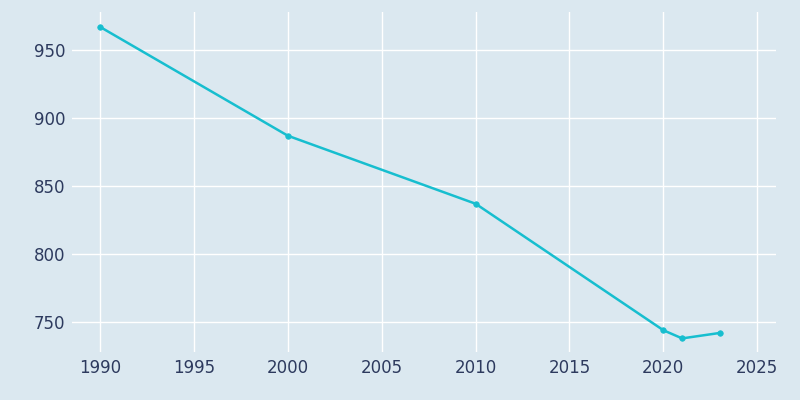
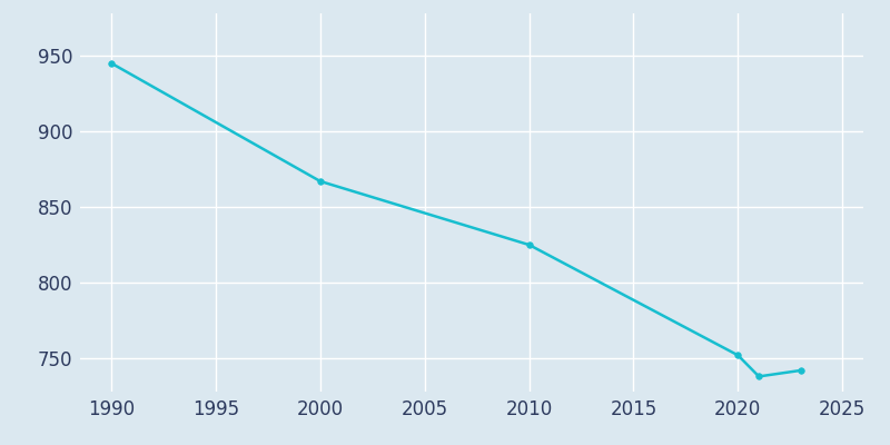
1990: 967 -> 945
2000: 887 -> 867
2010: 837 -> 825
2020: 744 -> 752
